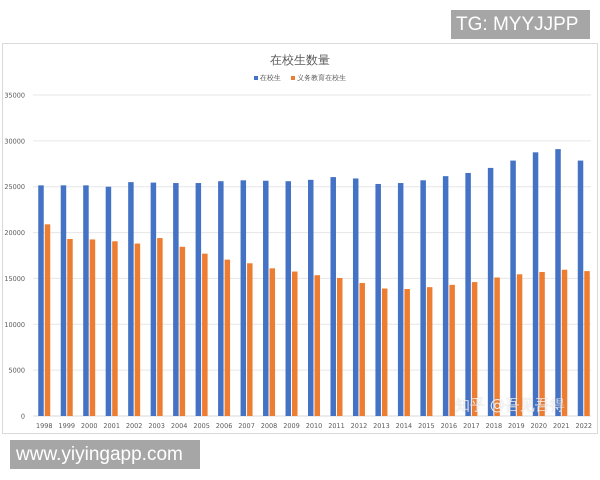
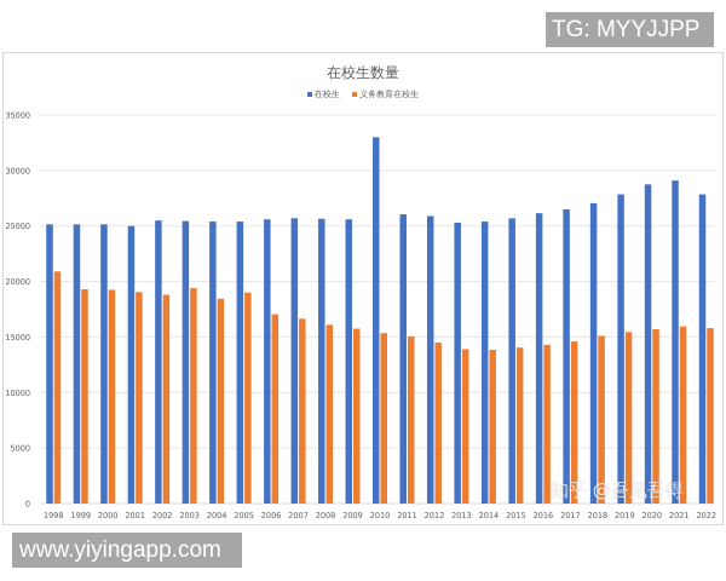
义务教育在校生/2005: 18000 -> 19000
在校生/2010: 26000 -> 33000
